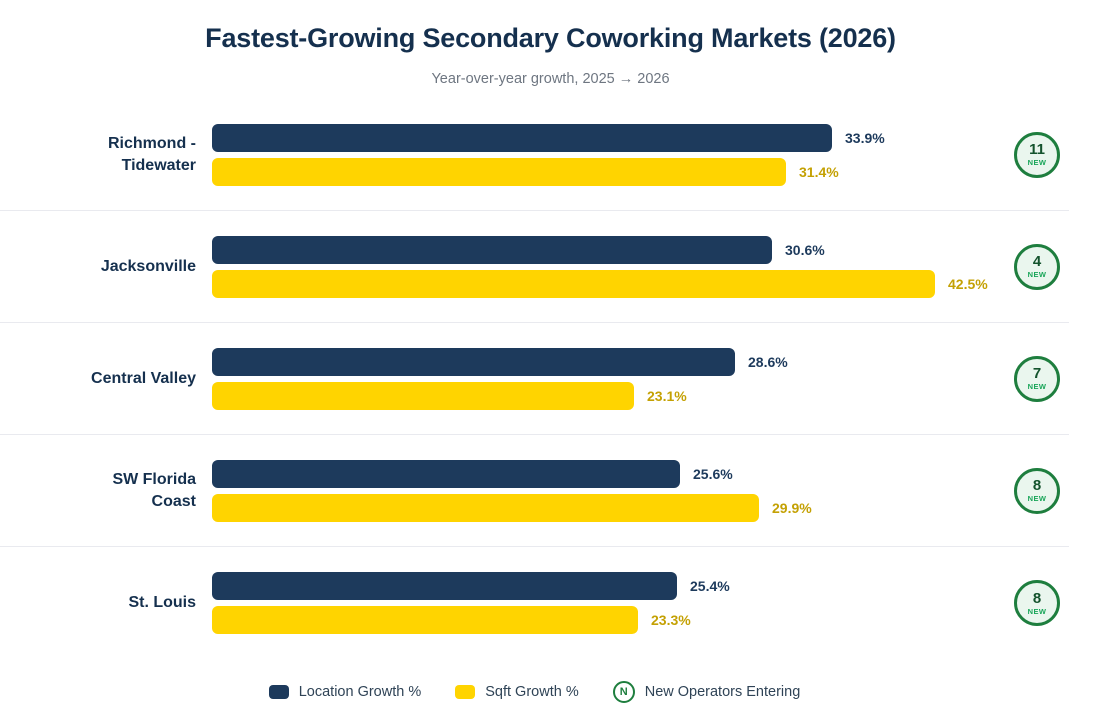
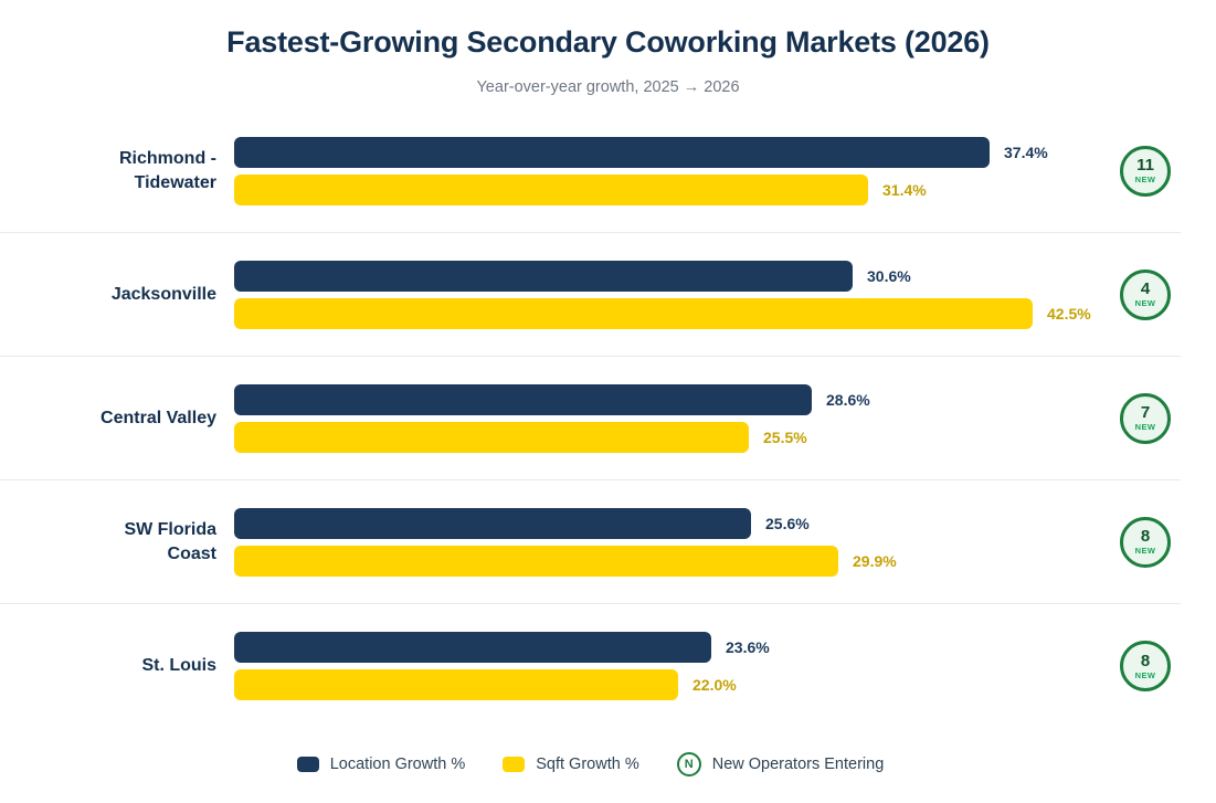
Location Growth %/Richmond - Tidewater: 33.9% -> 37.4%
Sqft Growth %/Central Valley: 23.1% -> 25.5%
Location Growth %/St. Louis: 25.4% -> 23.6%
Sqft Growth %/St. Louis: 23.3% -> 22.0%
